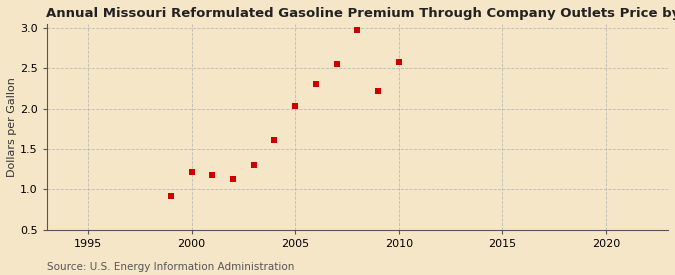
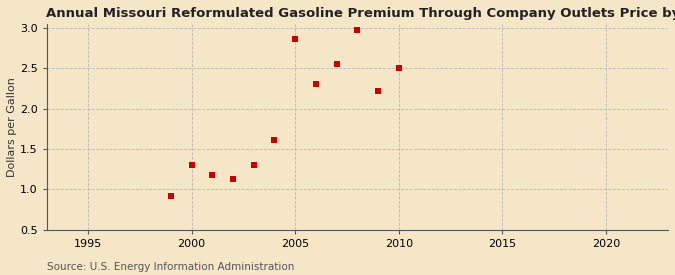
2000: 1.21 -> 1.30
2005: 2.03 -> 2.86
2010: 2.58 -> 2.50
